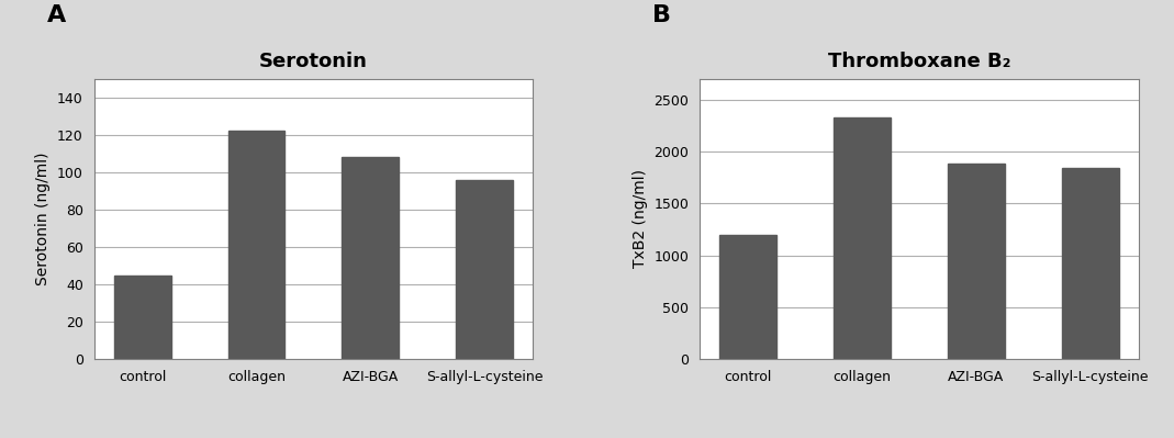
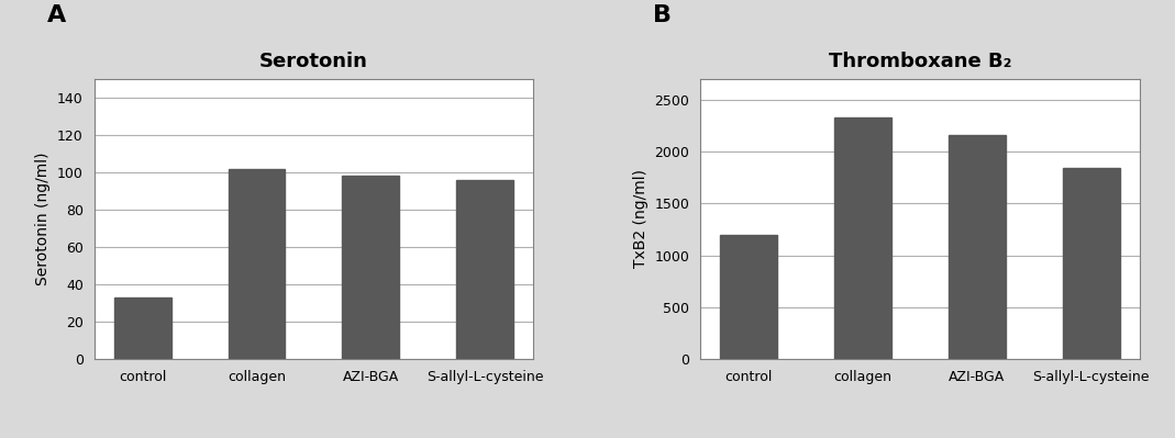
Serotonin/control: 45 -> 33
Serotonin/collagen: 122 -> 102
Serotonin/AZI-BGA: 108 -> 98
Thromboxane B₂/AZI-BGA: 1880 -> 2160
